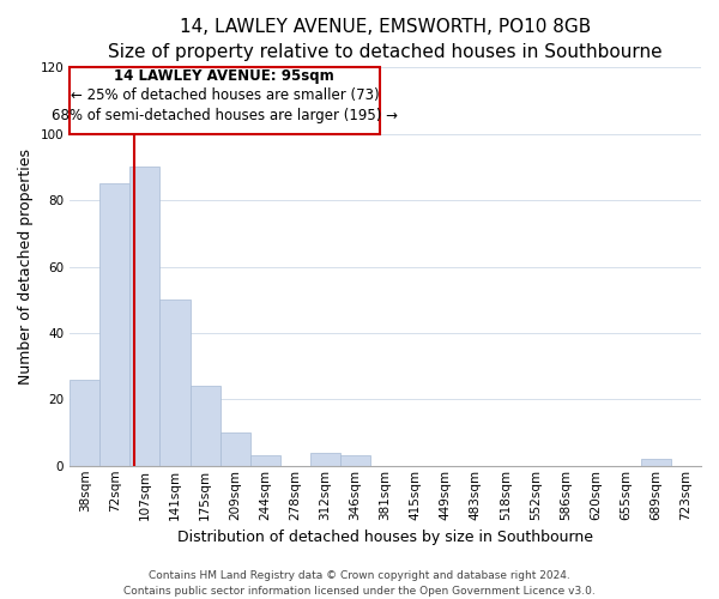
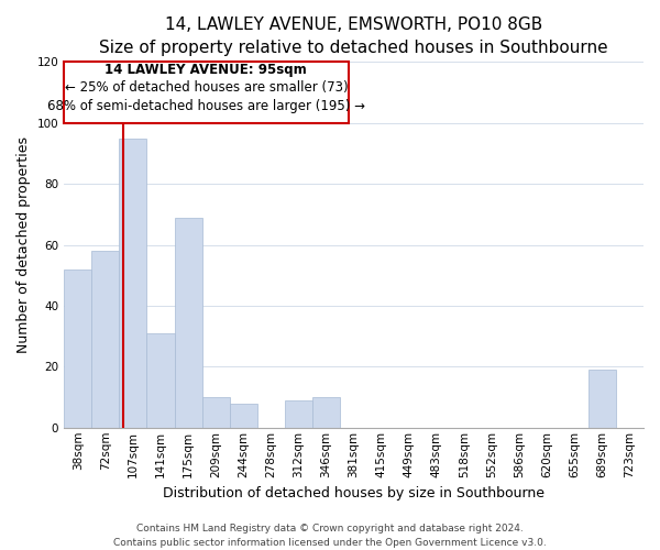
38sqm: 26 -> 52
72sqm: 85 -> 58
107sqm: 90 -> 95
141sqm: 50 -> 31
175sqm: 24 -> 69
244sqm: 3 -> 8
312sqm: 4 -> 9
346sqm: 3 -> 10
689sqm: 2 -> 19
